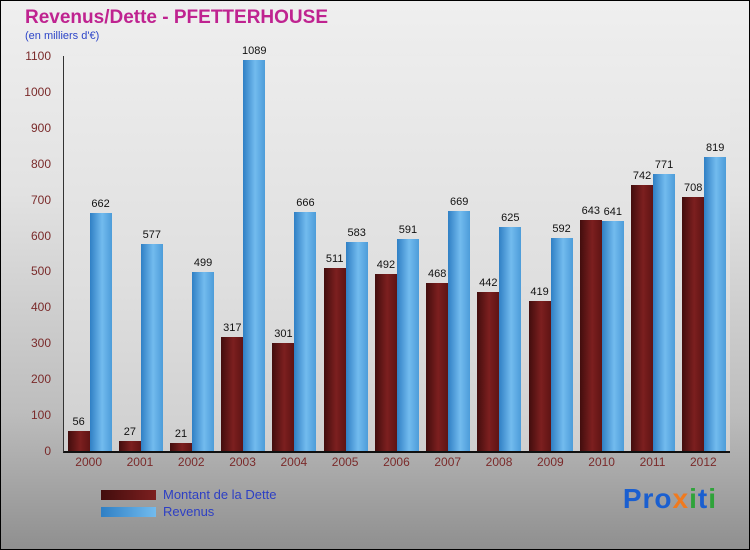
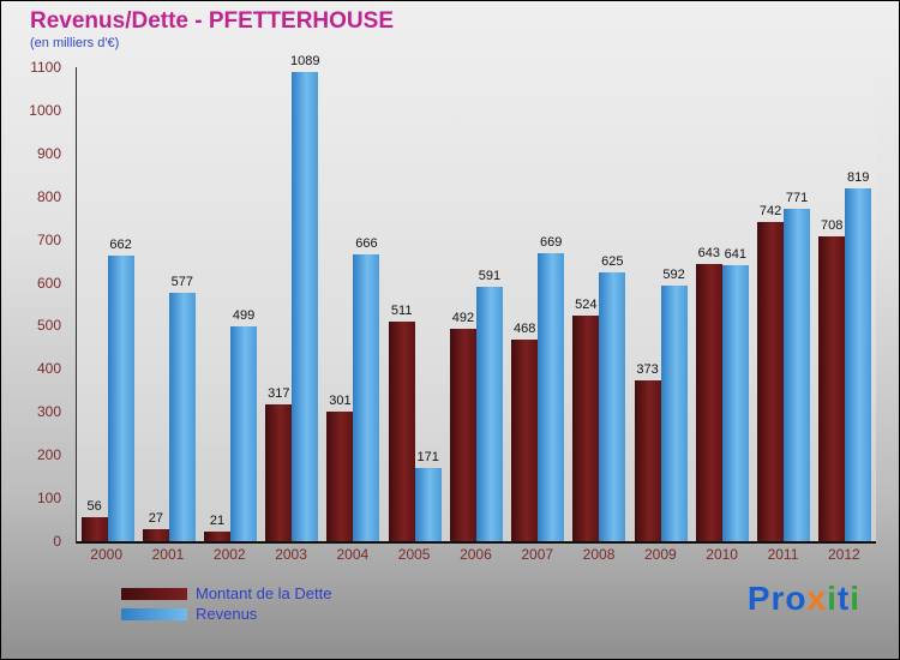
Revenus/2005: 583 -> 171
Montant de la Dette/2008: 442 -> 524
Montant de la Dette/2009: 419 -> 373
